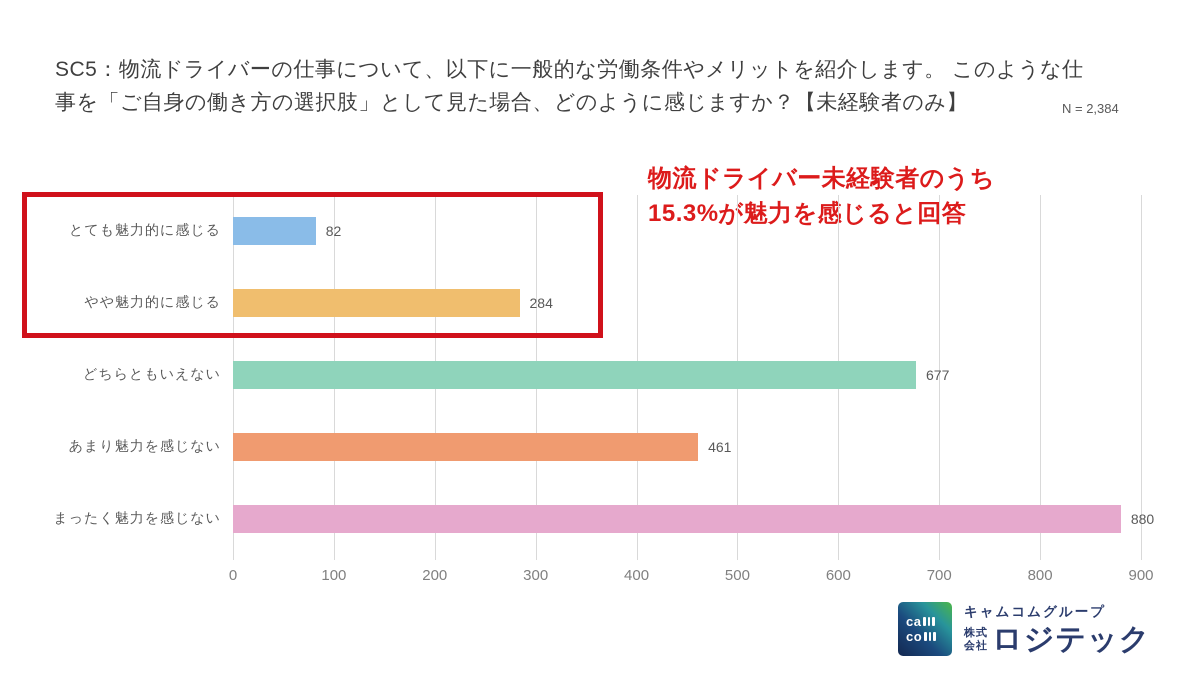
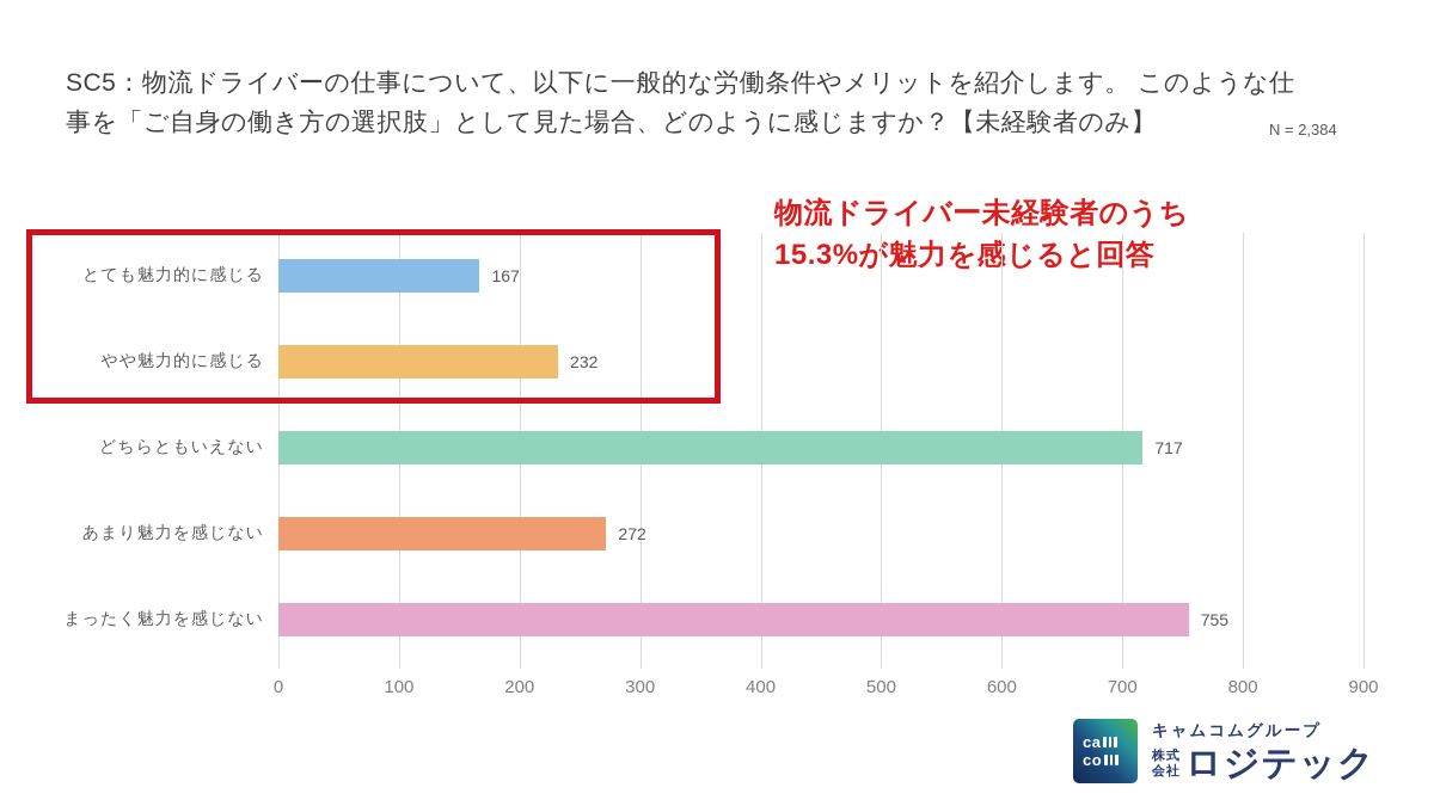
とても魅力的に感じる: 82 -> 167
やや魅力的に感じる: 284 -> 232
どちらともいえない: 677 -> 717
あまり魅力を感じない: 461 -> 272
まったく魅力を感じない: 880 -> 755
